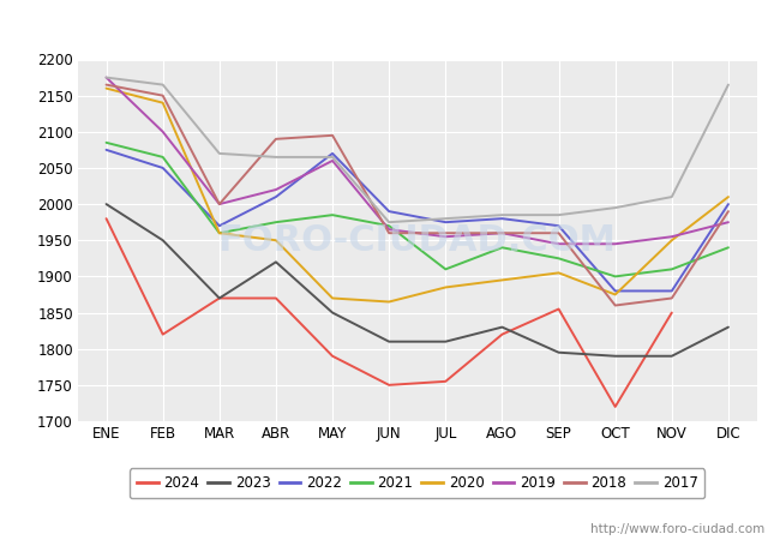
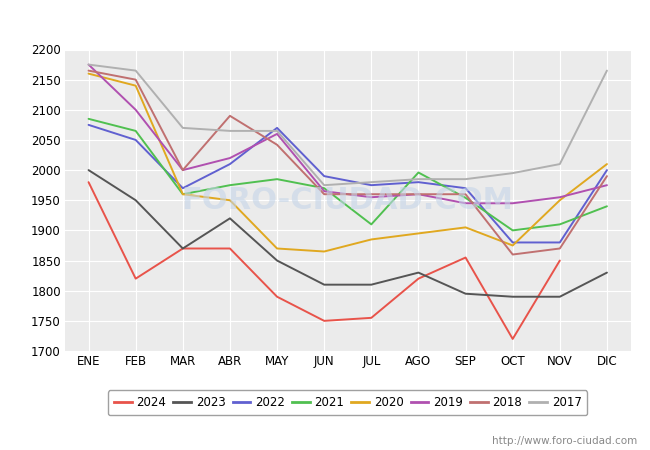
2018/MAY: 2095 -> 2042
2021/AGO: 1940 -> 1996
2021/SEP: 1925 -> 1954
